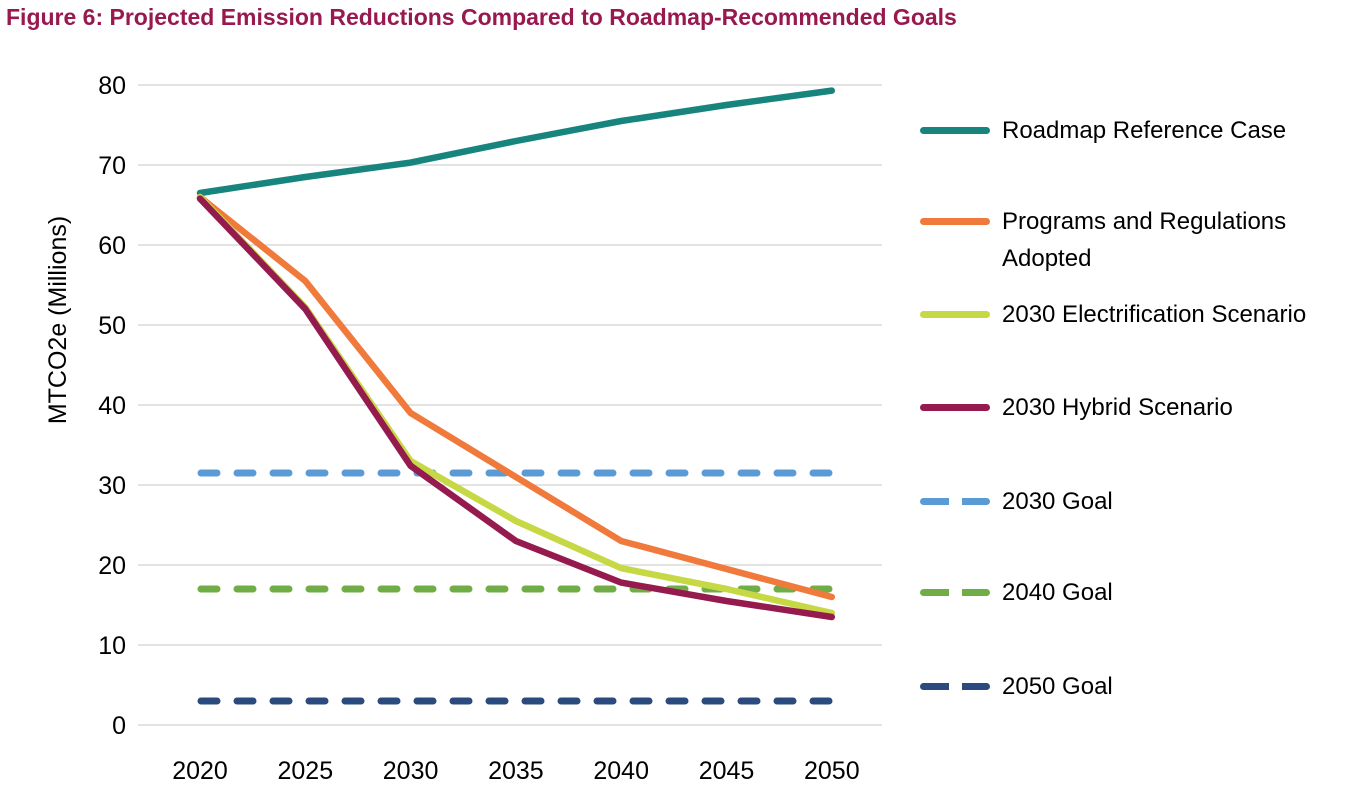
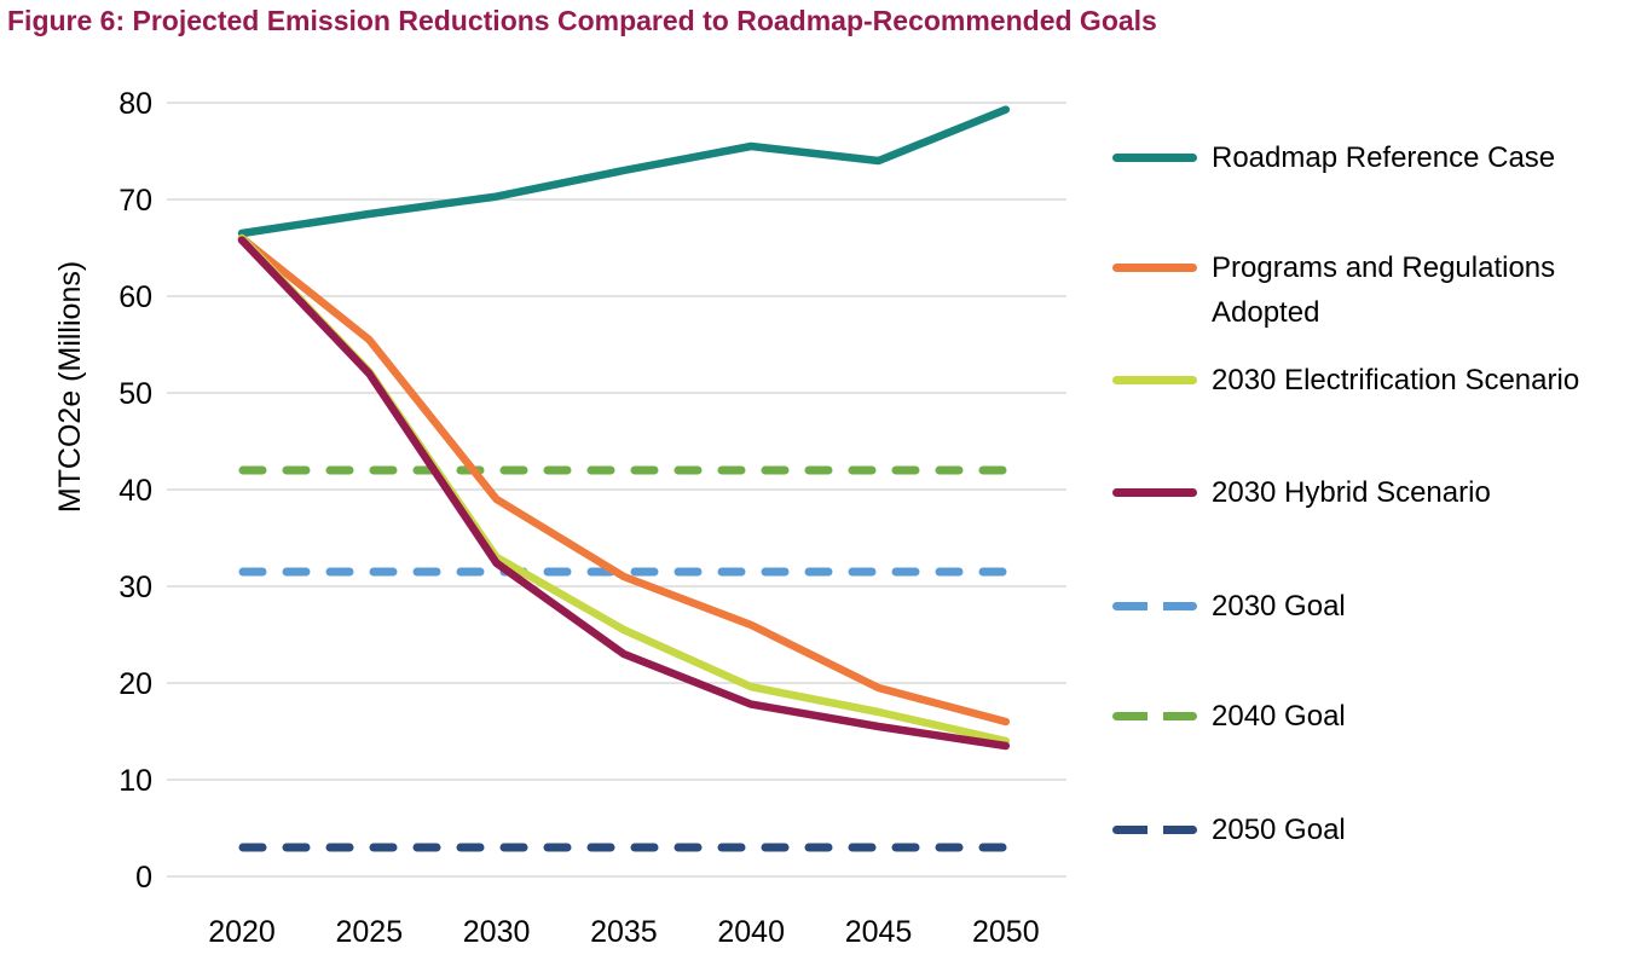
2040 Goal/2020: 17 -> 42
Programs and Regulations Adopted/2040: 23 -> 26
Roadmap Reference Case/2045: 78 -> 74
